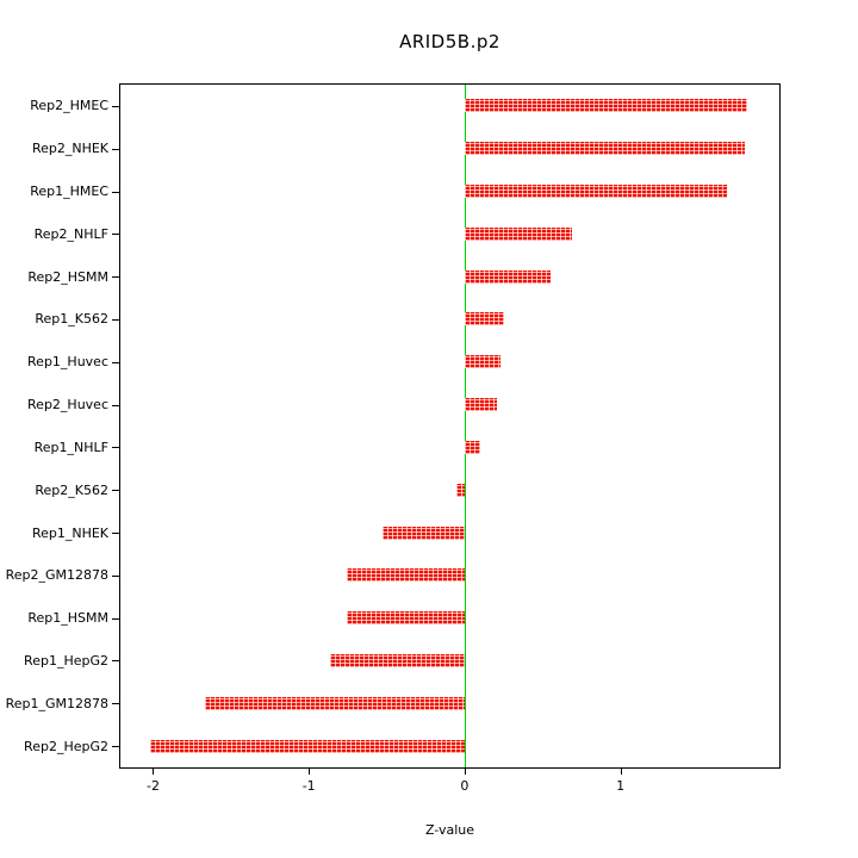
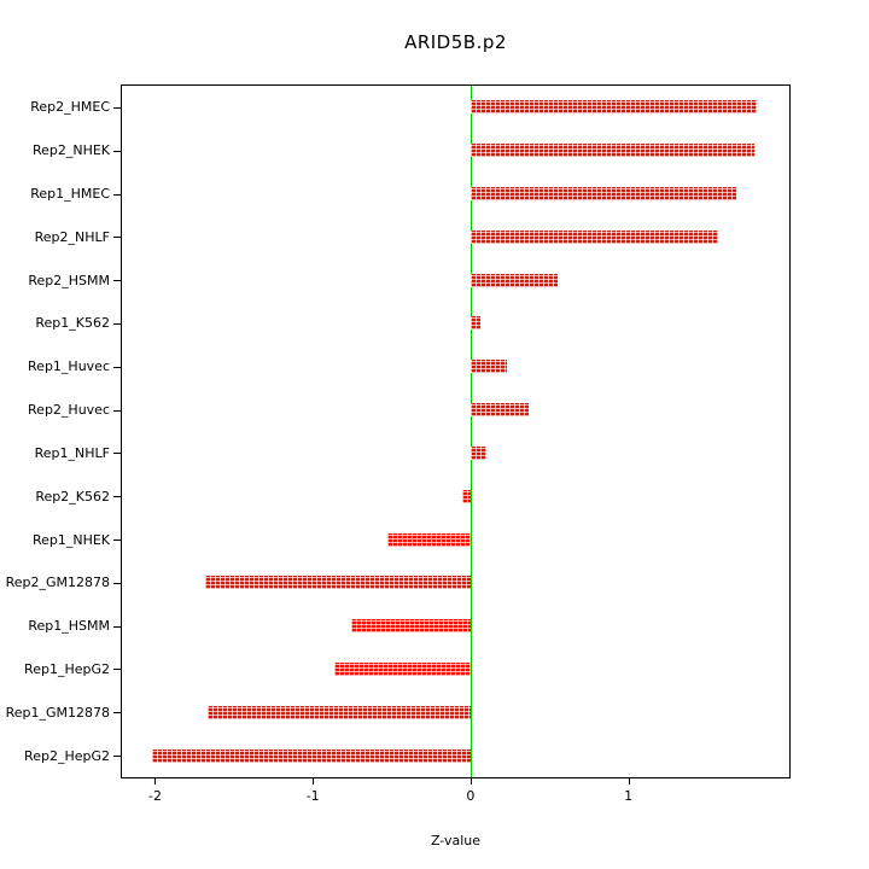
Rep2_NHLF: 0.69 -> 1.57
Rep1_K562: 0.25 -> 0.06
Rep2_Huvec: 0.21 -> 0.37
Rep2_GM12878: -0.76 -> -1.68
